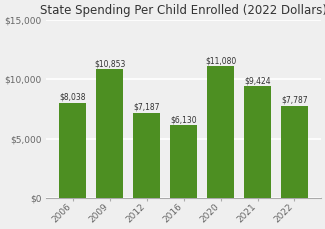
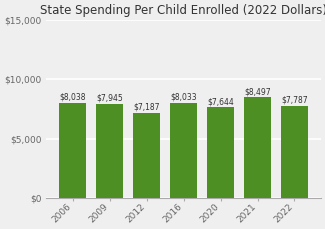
2009: $10,853 -> $7,945
2016: $6,130 -> $8,033
2020: $11,080 -> $7,644
2021: $9,424 -> $8,497
